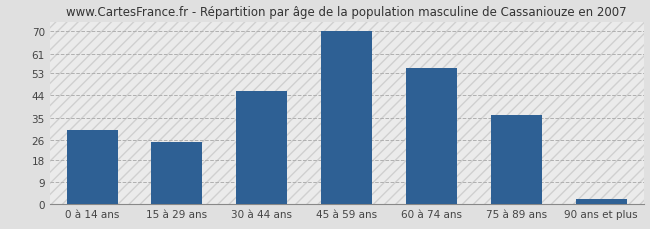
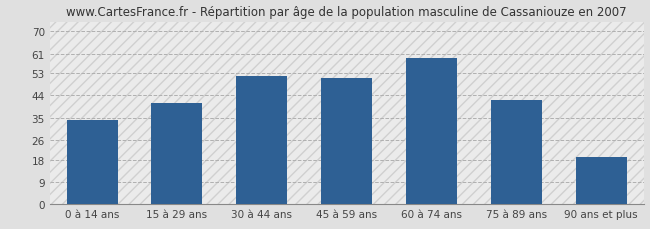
0 à 14 ans: 30 -> 34
15 à 29 ans: 25 -> 41
30 à 44 ans: 46 -> 52
45 à 59 ans: 70 -> 51
60 à 74 ans: 55 -> 59
75 à 89 ans: 36 -> 42
90 ans et plus: 2 -> 19
